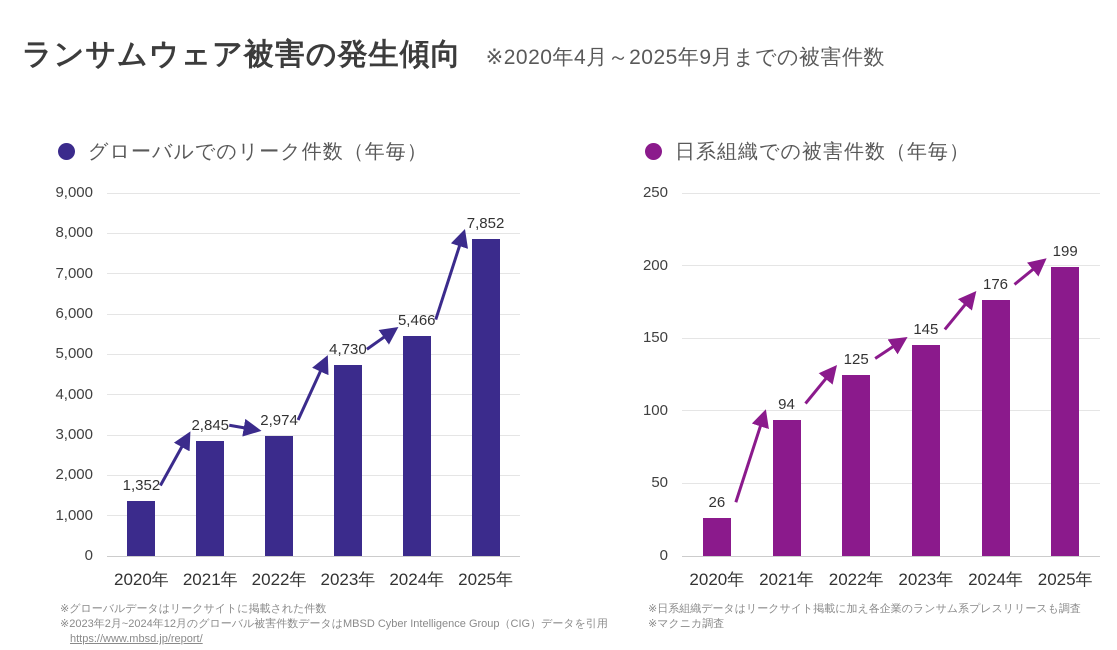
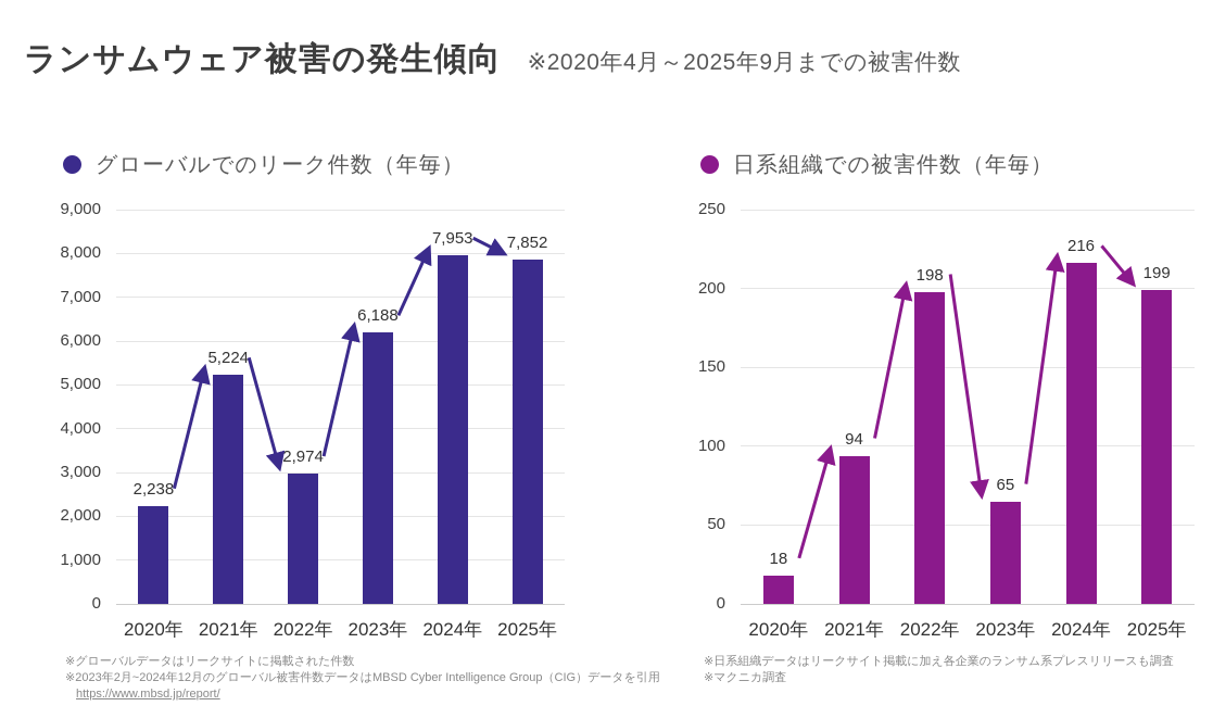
グローバルでのリーク件数（年毎）/2020年: 1,352 -> 2,238
グローバルでのリーク件数（年毎）/2021年: 2,845 -> 5,224
グローバルでのリーク件数（年毎）/2023年: 4,730 -> 6,188
グローバルでのリーク件数（年毎）/2024年: 5,466 -> 7,953
日系組織での被害件数（年毎）/2020年: 26 -> 18
日系組織での被害件数（年毎）/2022年: 125 -> 198
日系組織での被害件数（年毎）/2023年: 145 -> 65
日系組織での被害件数（年毎）/2024年: 176 -> 216
